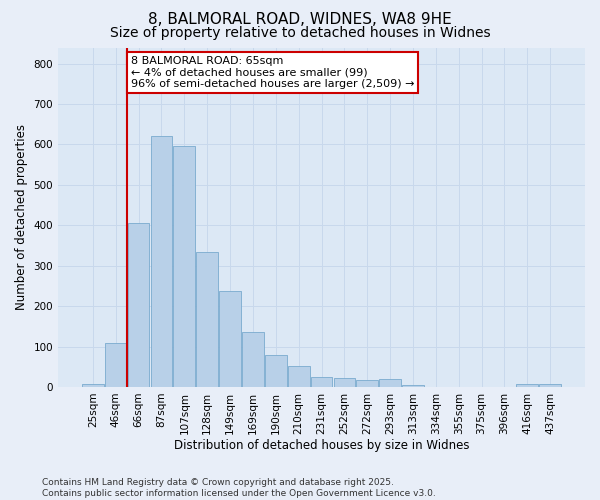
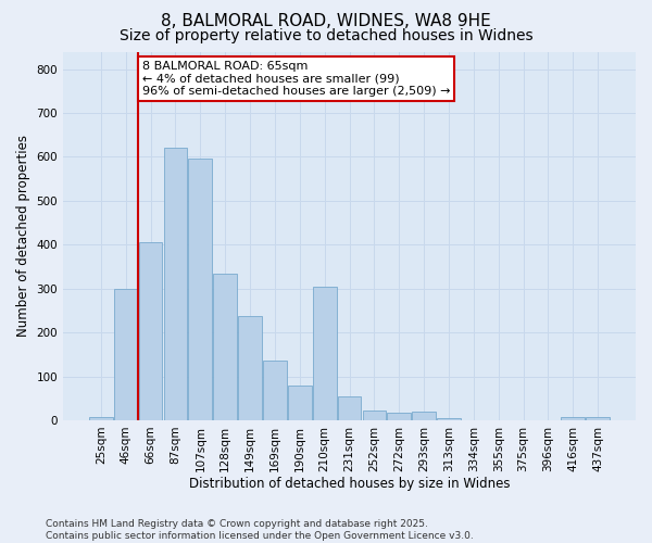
46sqm: 110 -> 300
210sqm: 53 -> 305
231sqm: 25 -> 55
